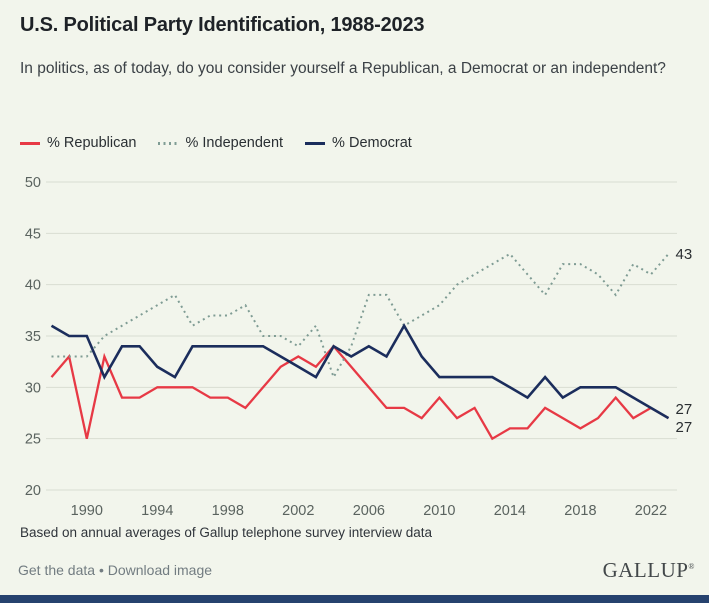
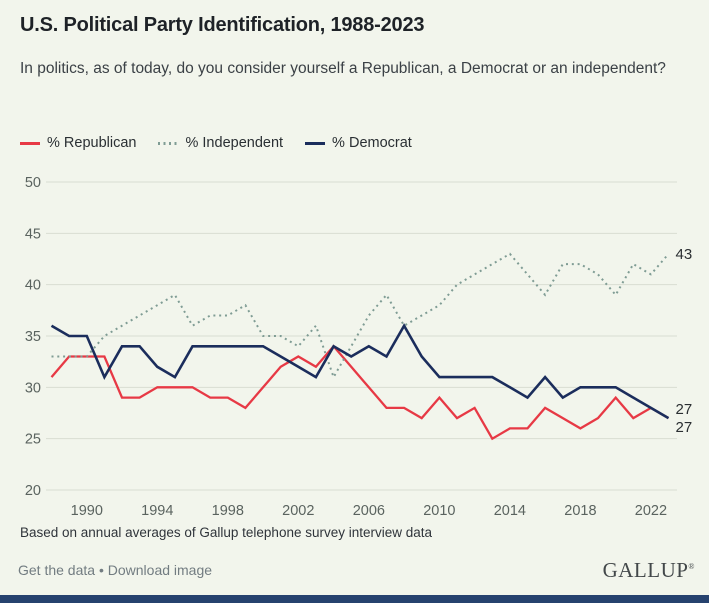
% Republican/1990: 25 -> 33
% Independent/2006: 39 -> 37
